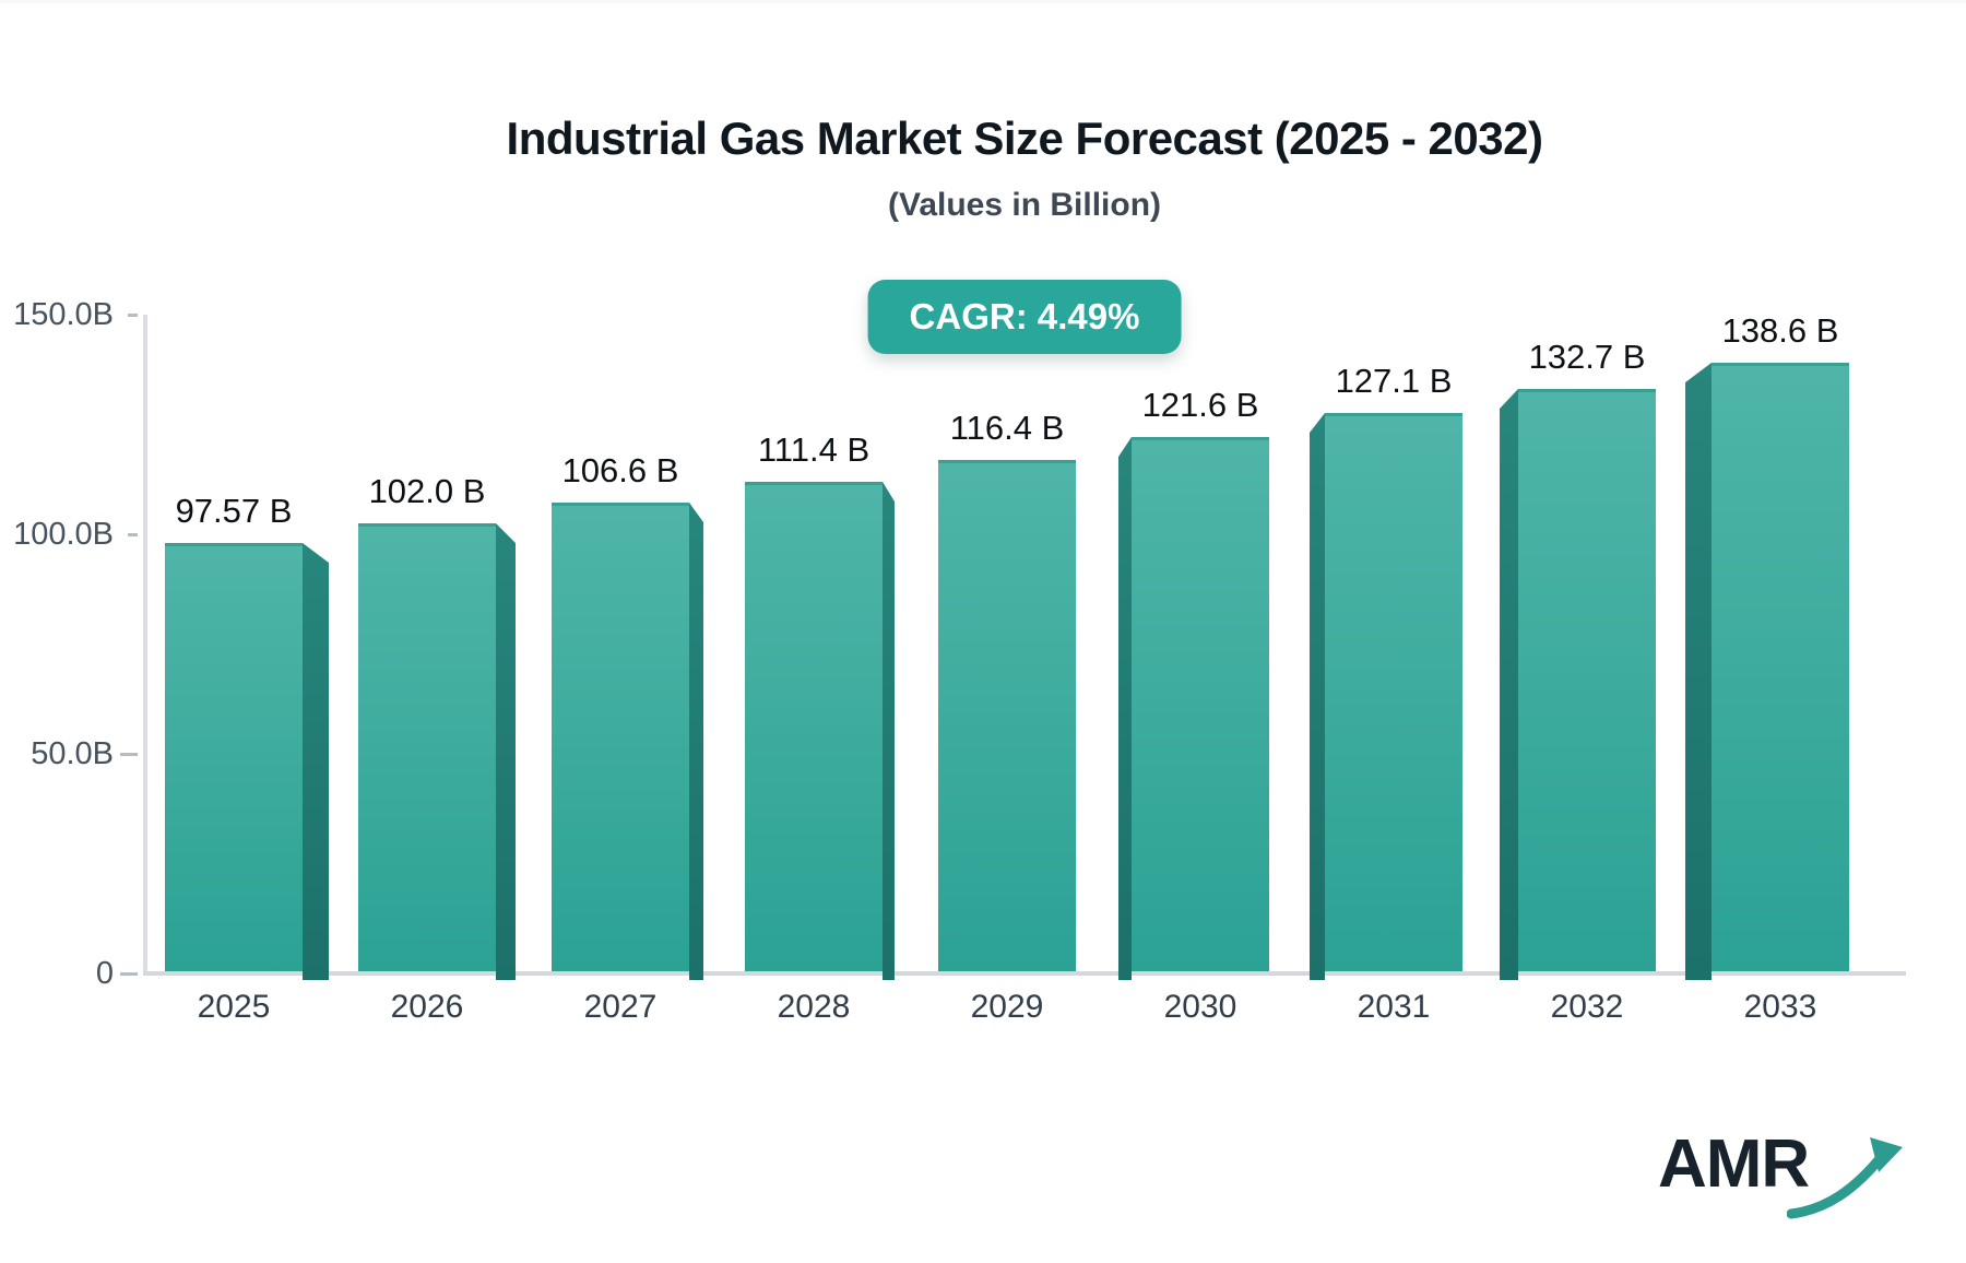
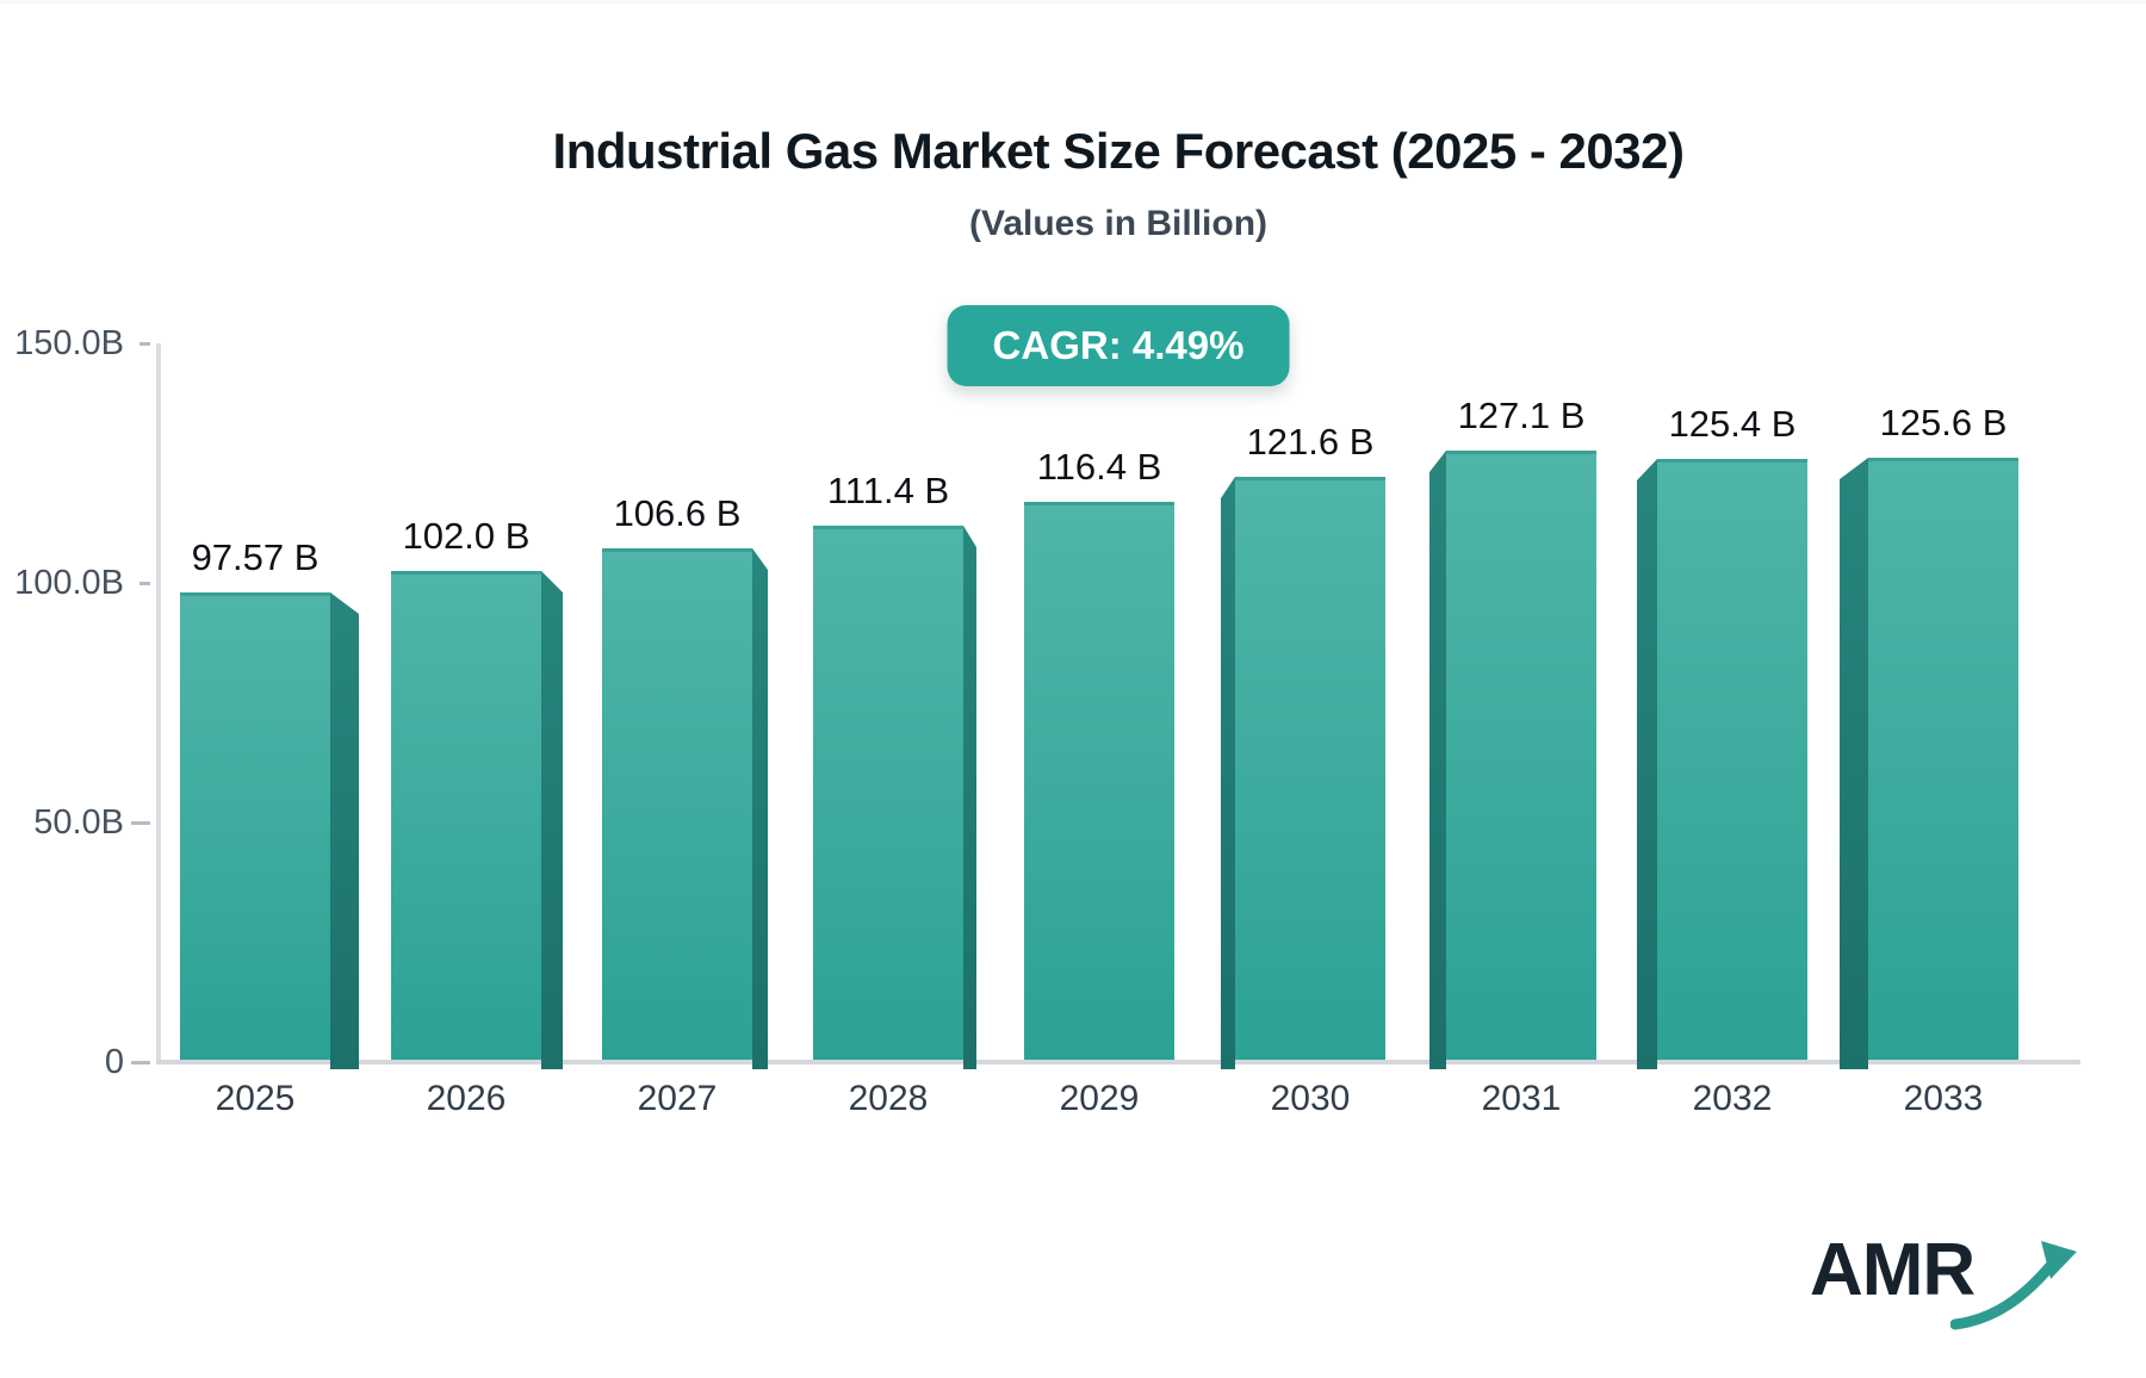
2032: 132.7 -> 125.4
2033: 138.6 -> 125.6
